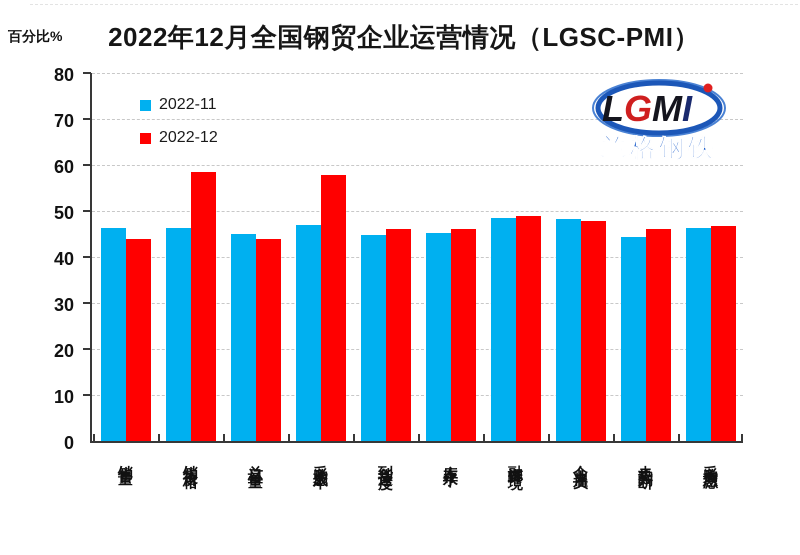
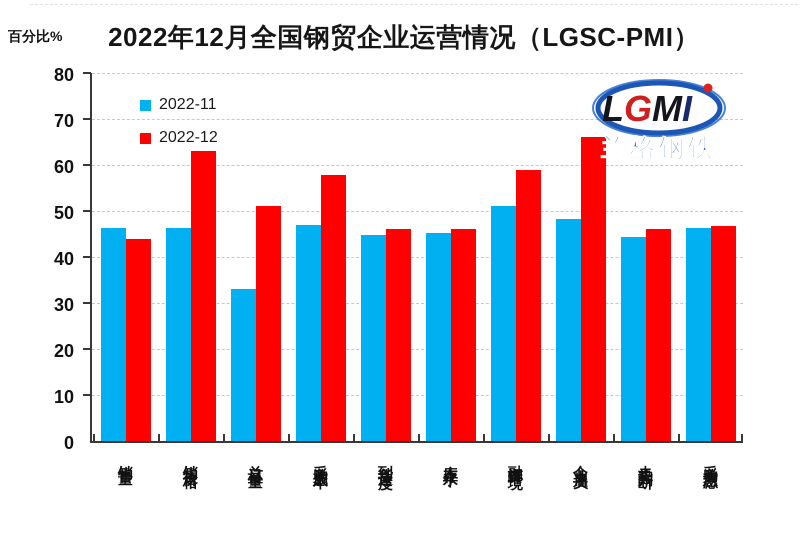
2022-12/销售价格: 58 -> 63
2022-11/总订单量: 45 -> 33
2022-12/总订单量: 44 -> 51
2022-11/融资环境: 48 -> 51
2022-12/融资环境: 49 -> 59
2022-12/企业雇员: 48 -> 66
